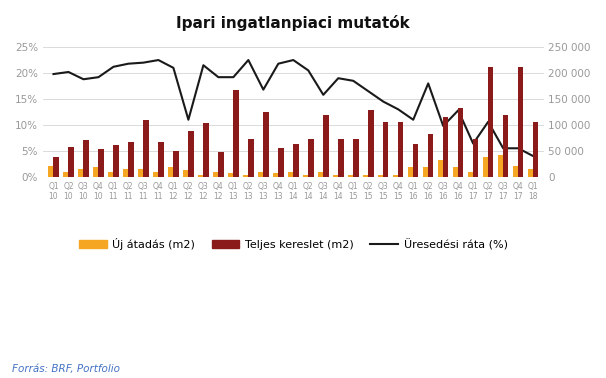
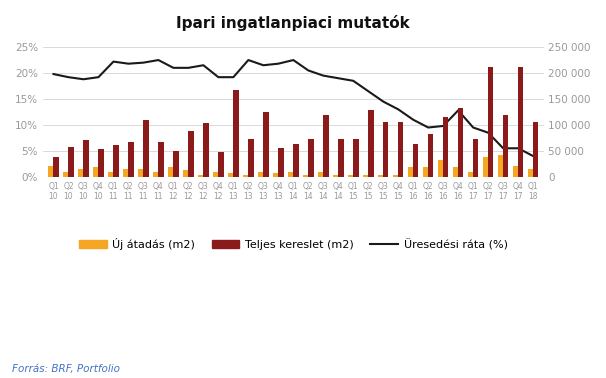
Üresedési ráta (%)/Q2 10: 20.2% -> 19.2%
Üresedési ráta (%)/Q1 11: 21.2% -> 22.2%
Üresedési ráta (%)/Q2 12: 11.0% -> 21.0%
Üresedési ráta (%)/Q3 13: 16.8% -> 21.5%
Üresedési ráta (%)/Q3 14: 15.8% -> 19.5%
Üresedési ráta (%)/Q2 16: 18.0% -> 9.5%
Üresedési ráta (%)/Q1 17: 6.4% -> 9.5%
Üresedési ráta (%)/Q2 17: 10.6% -> 8.5%
